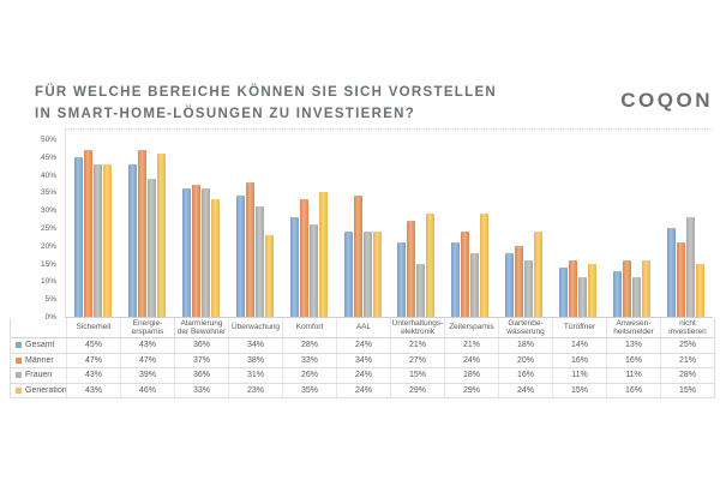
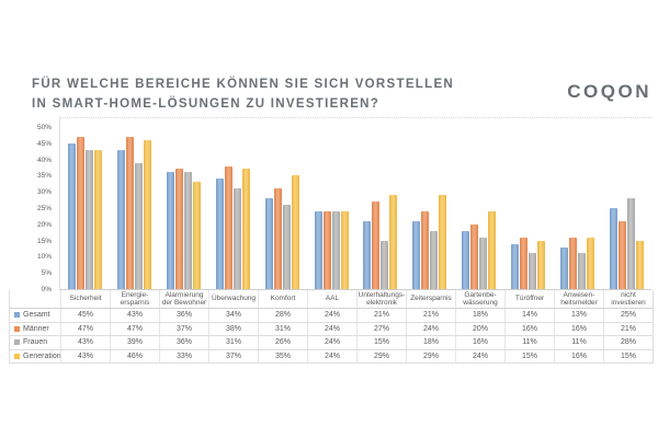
Generation Y/Überwachung: 23% -> 37%
Männer/Komfort: 33% -> 31%
Männer/AAL: 34% -> 24%
